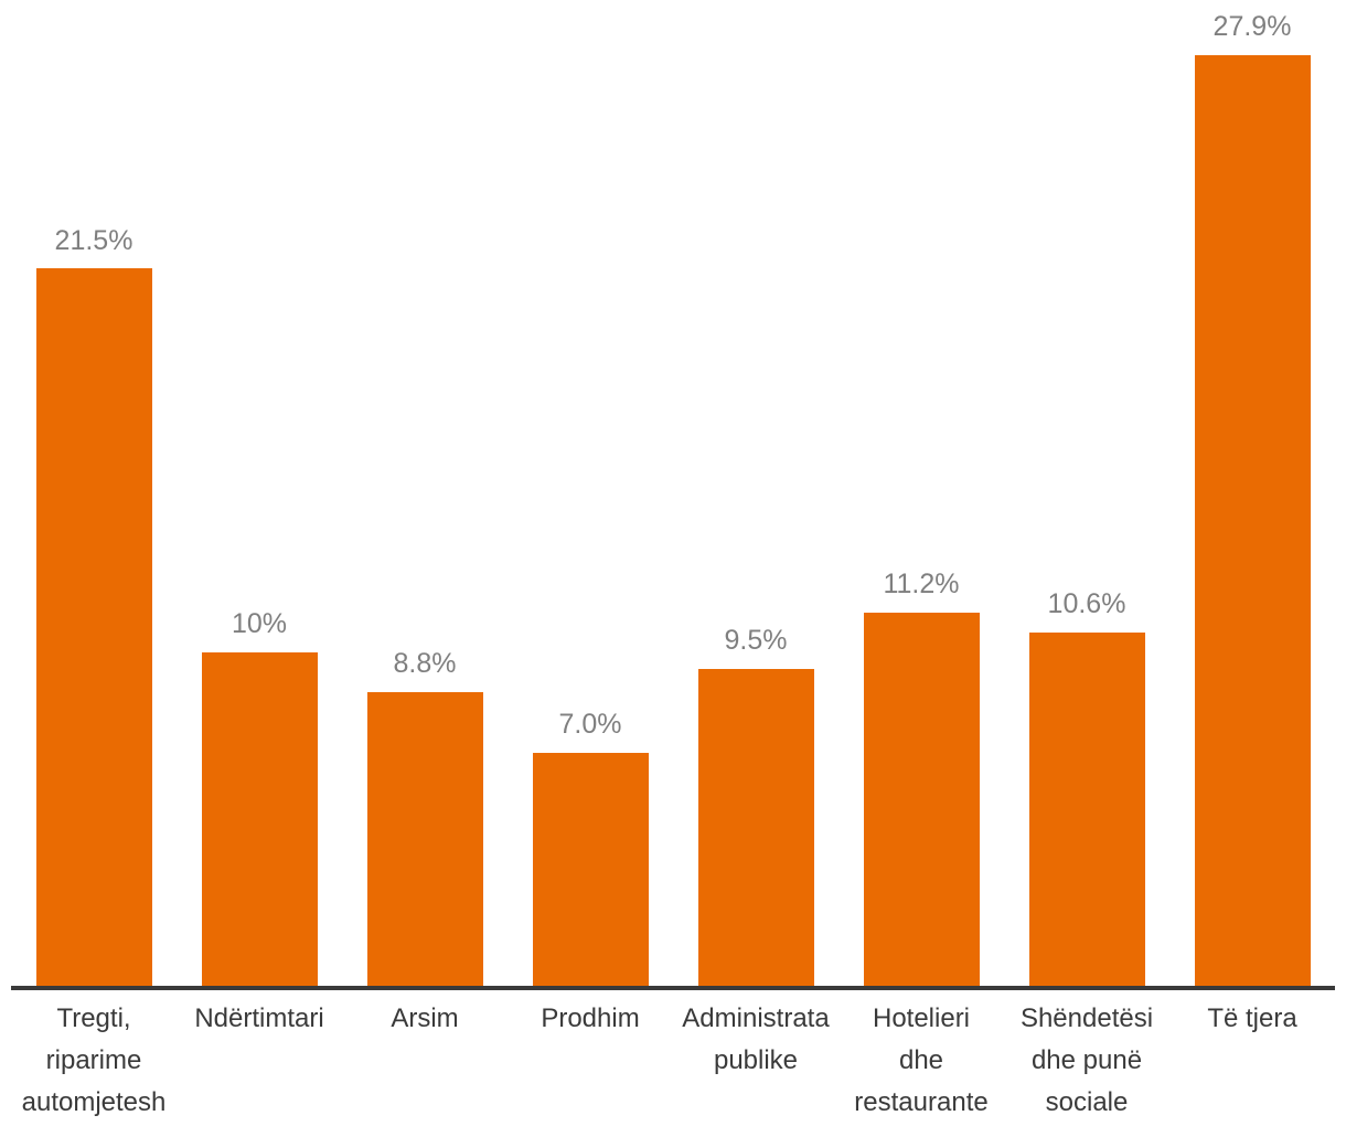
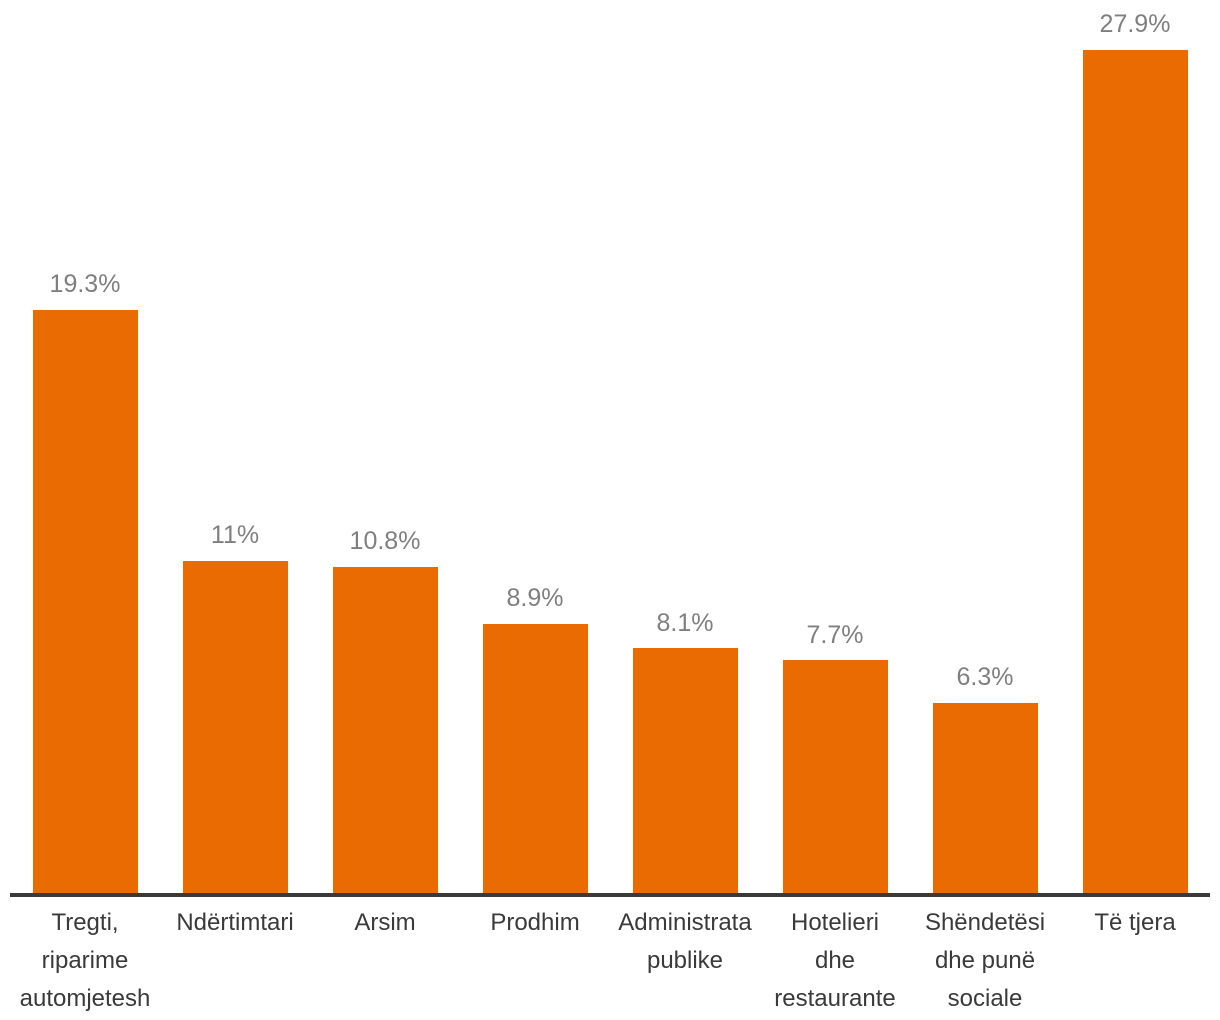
Tregti, riparime automjetesh: 21.5% -> 19.3%
Ndërtimtari: 10% -> 11%
Arsim: 8.8% -> 10.8%
Prodhim: 7.0% -> 8.9%
Administrata publike: 9.5% -> 8.1%
Hotelieri dhe restaurante: 11.2% -> 7.7%
Shëndetësi dhe punë sociale: 10.6% -> 6.3%
